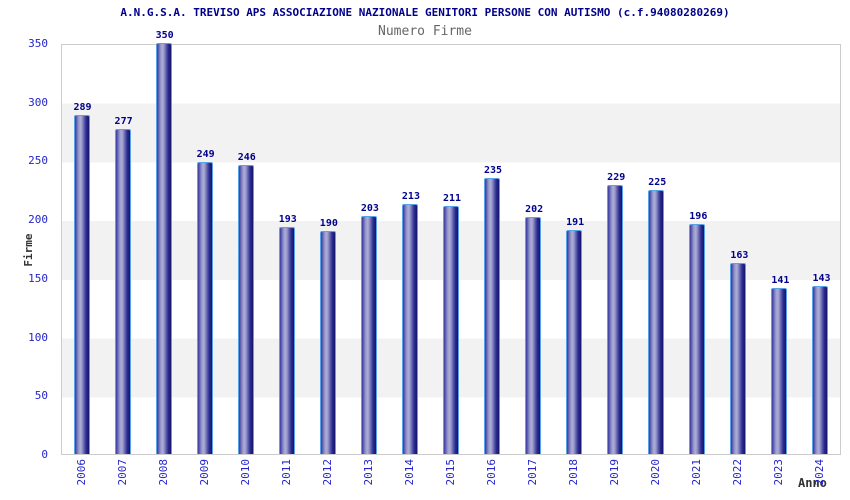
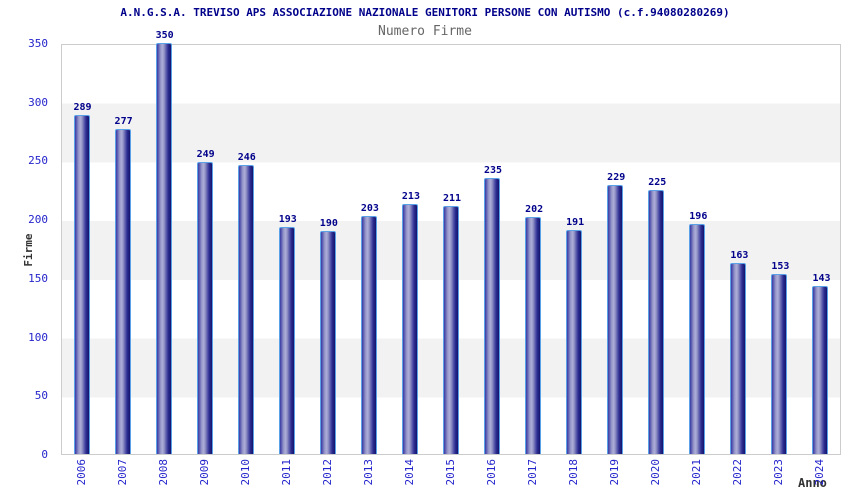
2023: 141 -> 153
